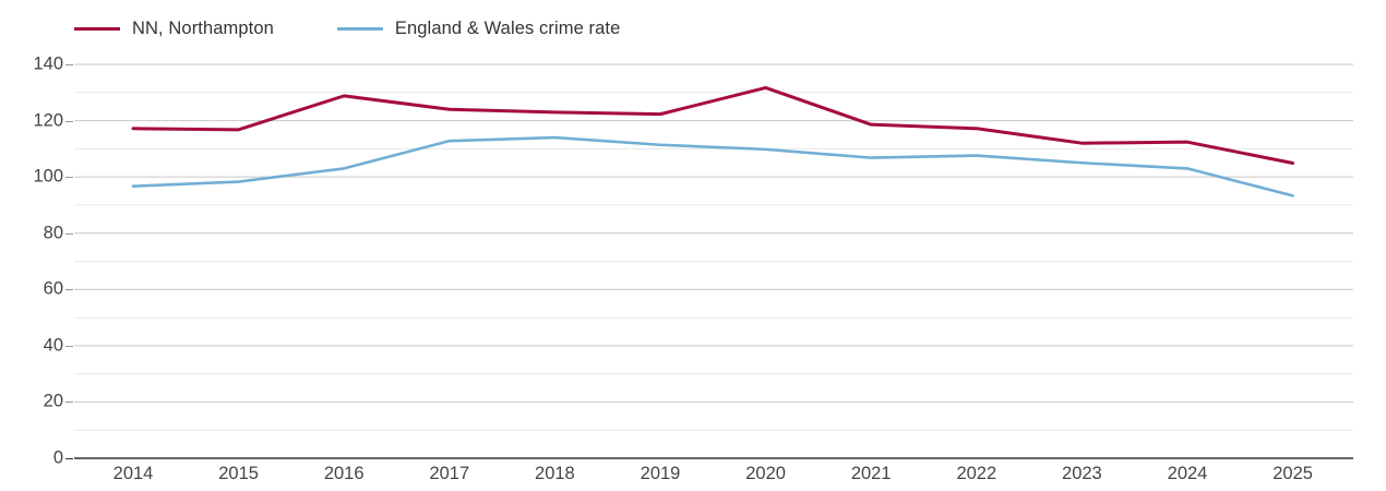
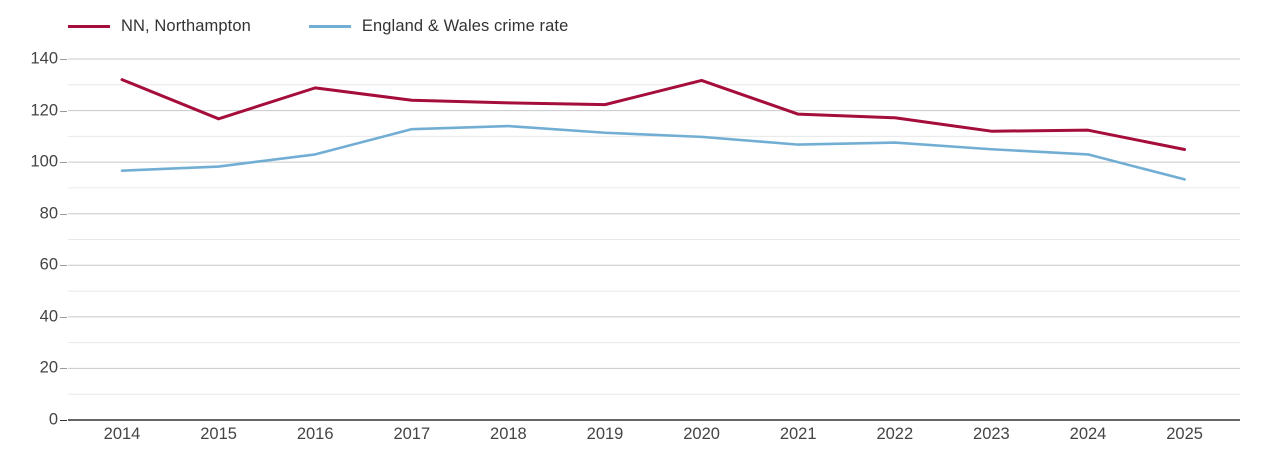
NN, Northampton/2014: 117 -> 132
